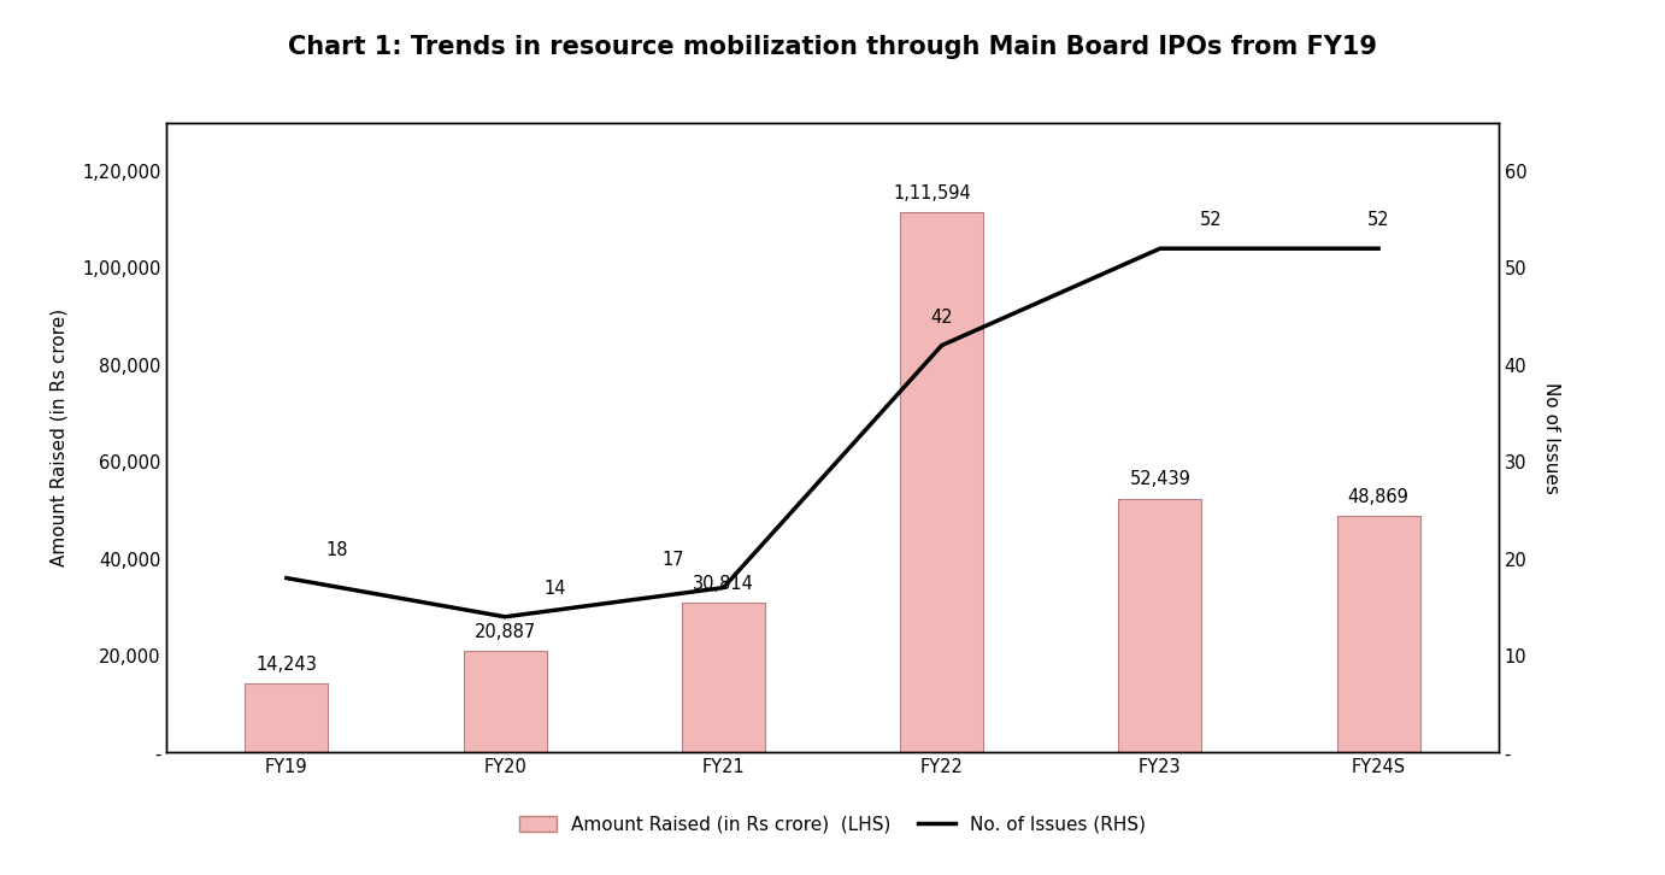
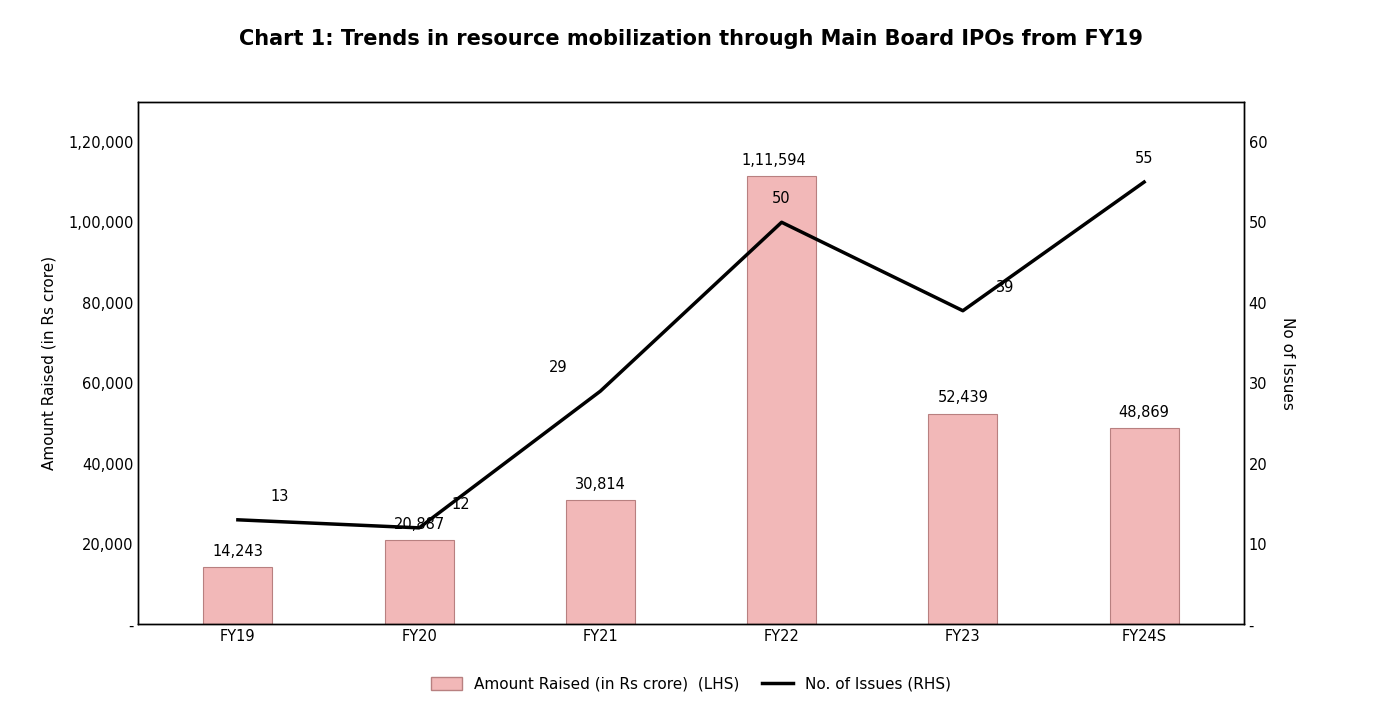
No. of Issues (RHS)/FY19: 18 -> 13
No. of Issues (RHS)/FY20: 14 -> 12
No. of Issues (RHS)/FY21: 17 -> 29
No. of Issues (RHS)/FY22: 42 -> 50
No. of Issues (RHS)/FY23: 52 -> 39
No. of Issues (RHS)/FY24S: 52 -> 55
